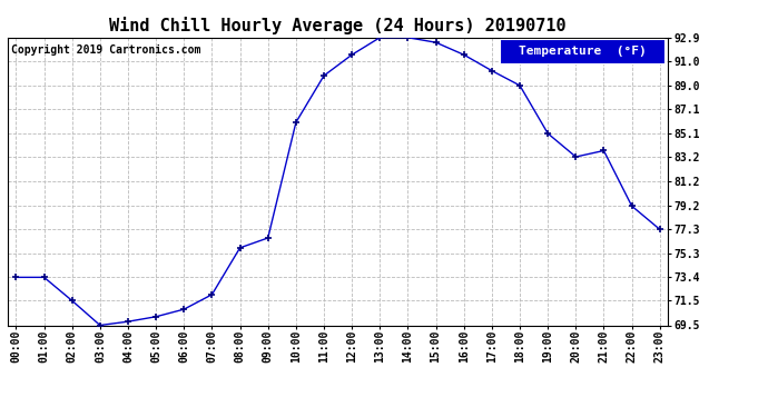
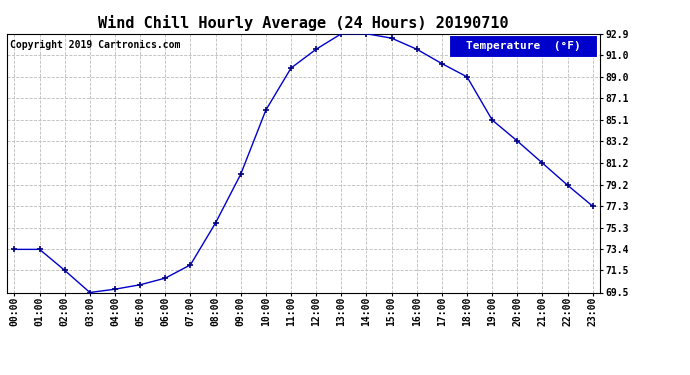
09:00: 76.6 -> 80.2
21:00: 83.7 -> 81.2
